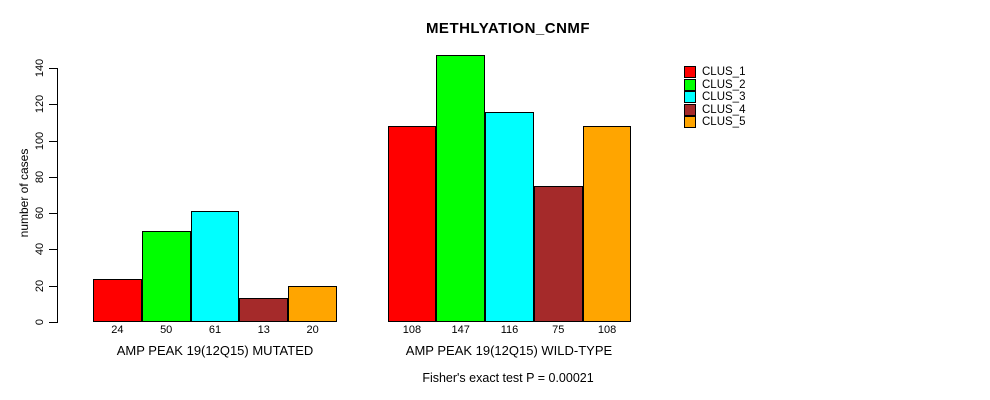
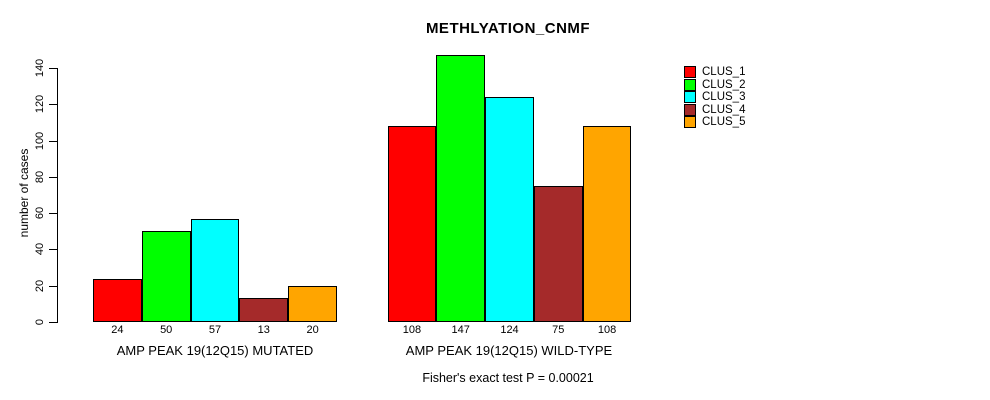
CLUS_3/AMP PEAK 19(12Q15) MUTATED: 61 -> 57
CLUS_3/AMP PEAK 19(12Q15) WILD-TYPE: 116 -> 124
